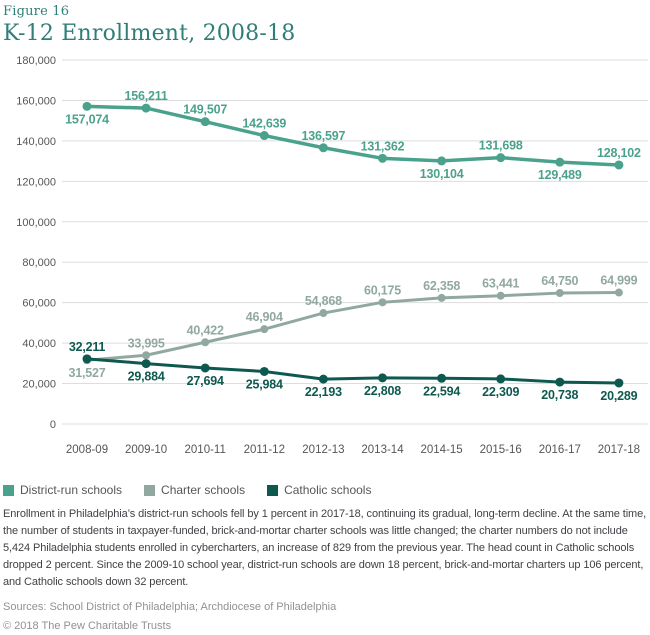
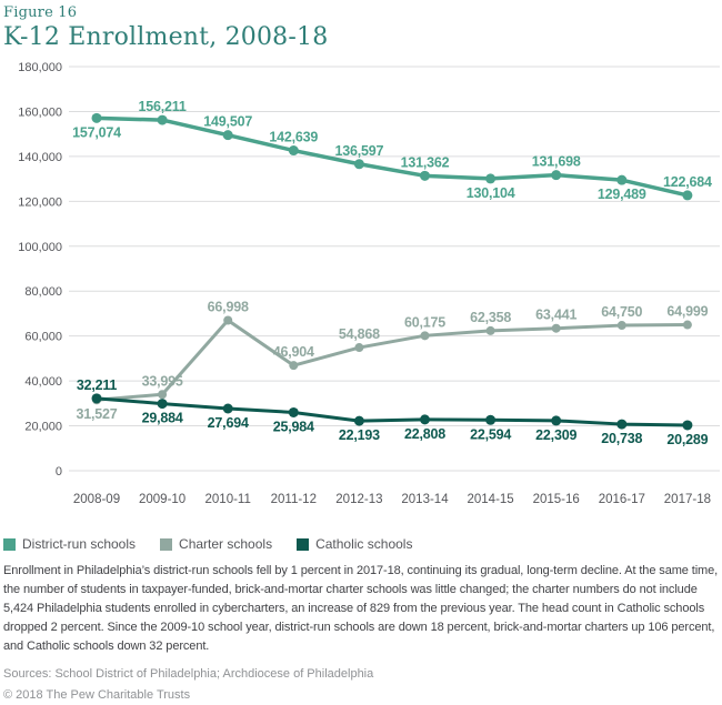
Charter schools/2010-11: 40,422 -> 66,998
District-run schools/2017-18: 128,102 -> 122,684
